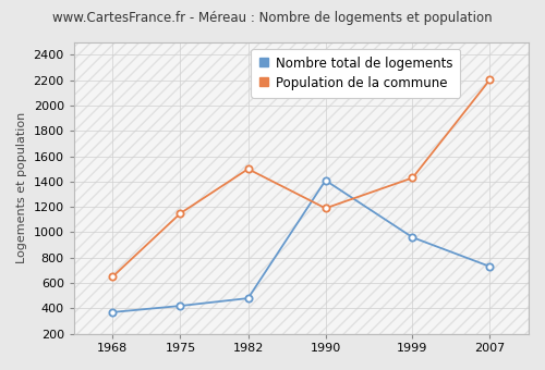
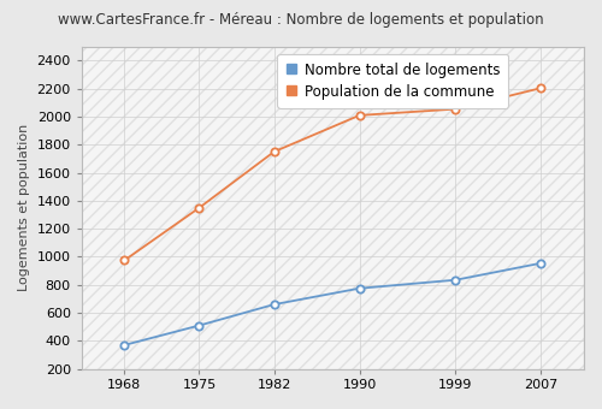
Population de la commune/1968: 650 -> 980
Nombre total de logements/1975: 420 -> 510
Population de la commune/1975: 1150 -> 1350
Nombre total de logements/1982: 480 -> 660
Population de la commune/1982: 1500 -> 1750
Nombre total de logements/1990: 1410 -> 780
Population de la commune/1990: 1190 -> 2010
Nombre total de logements/1999: 960 -> 840
Population de la commune/1999: 1430 -> 2060
Nombre total de logements/2007: 730 -> 960
